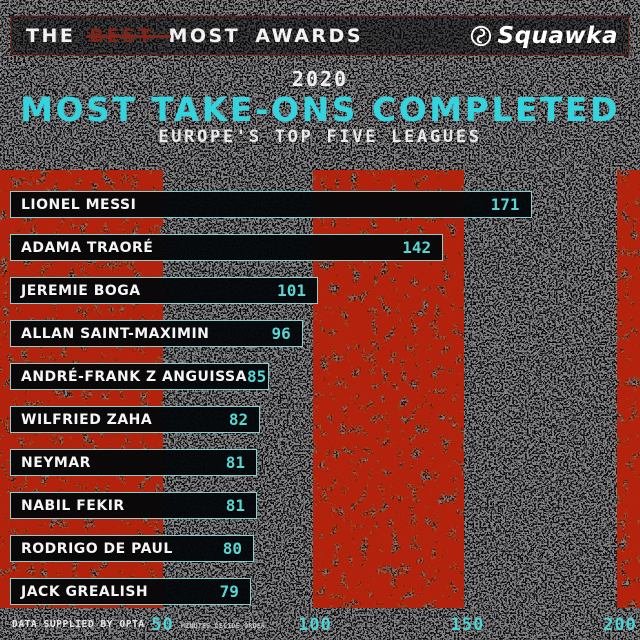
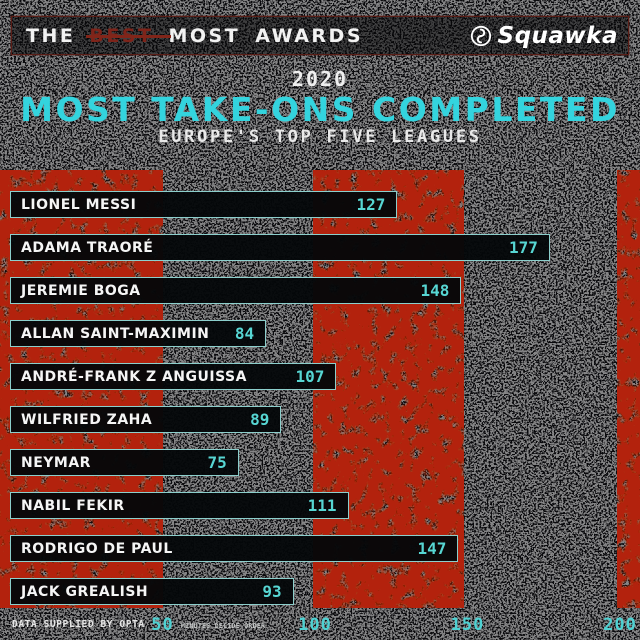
LIONEL MESSI: 171 -> 127
ADAMA TRAORÉ: 142 -> 177
JEREMIE BOGA: 101 -> 148
ALLAN SAINT-MAXIMIN: 96 -> 84
ANDRÉ-FRANK Z ANGUISSA: 85 -> 107
WILFRIED ZAHA: 82 -> 89
NEYMAR: 81 -> 75
NABIL FEKIR: 81 -> 111
RODRIGO DE PAUL: 80 -> 147
JACK GREALISH: 79 -> 93
